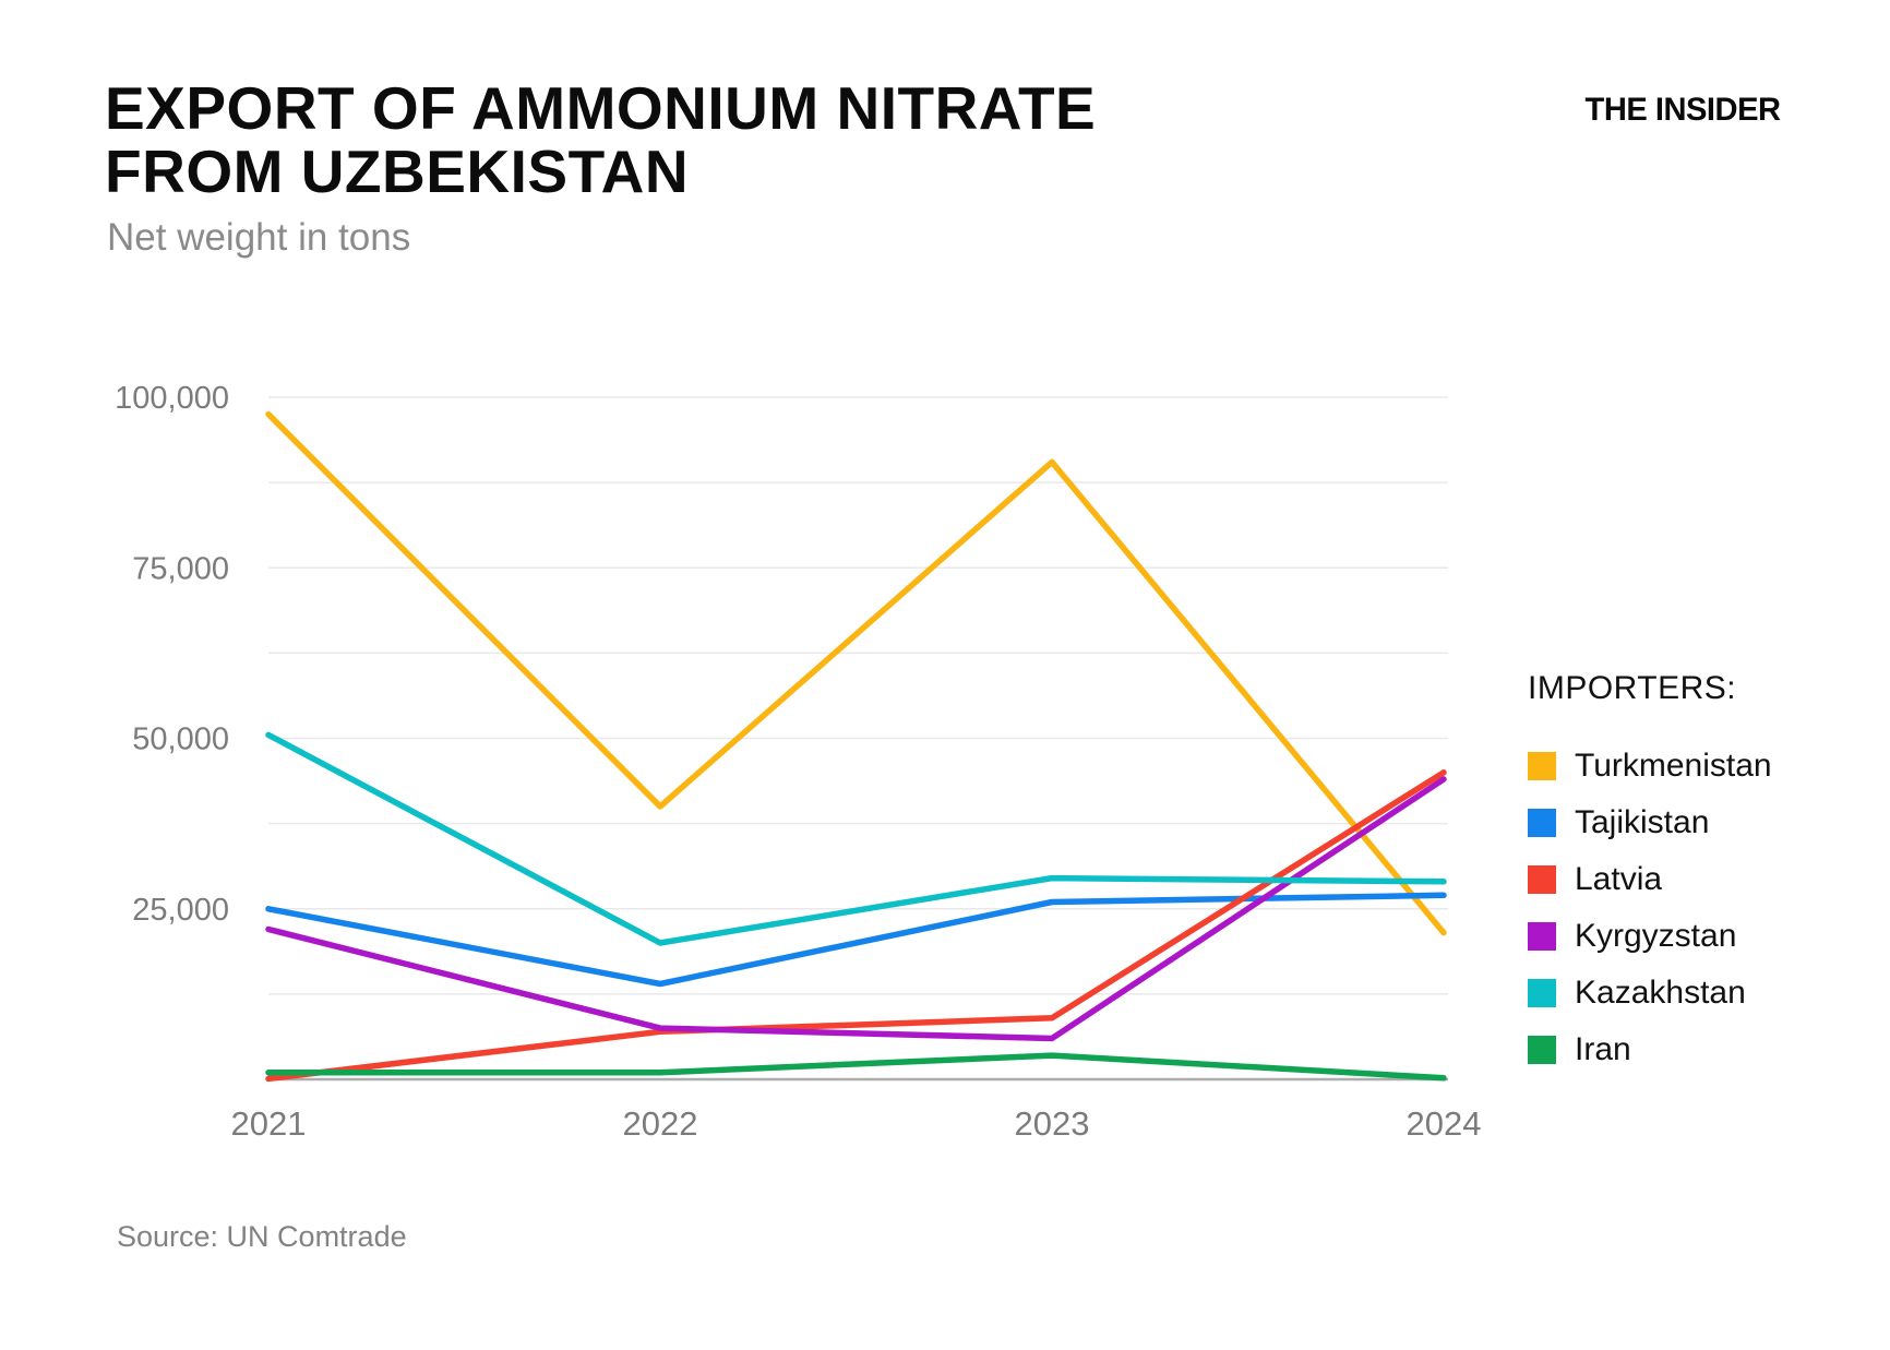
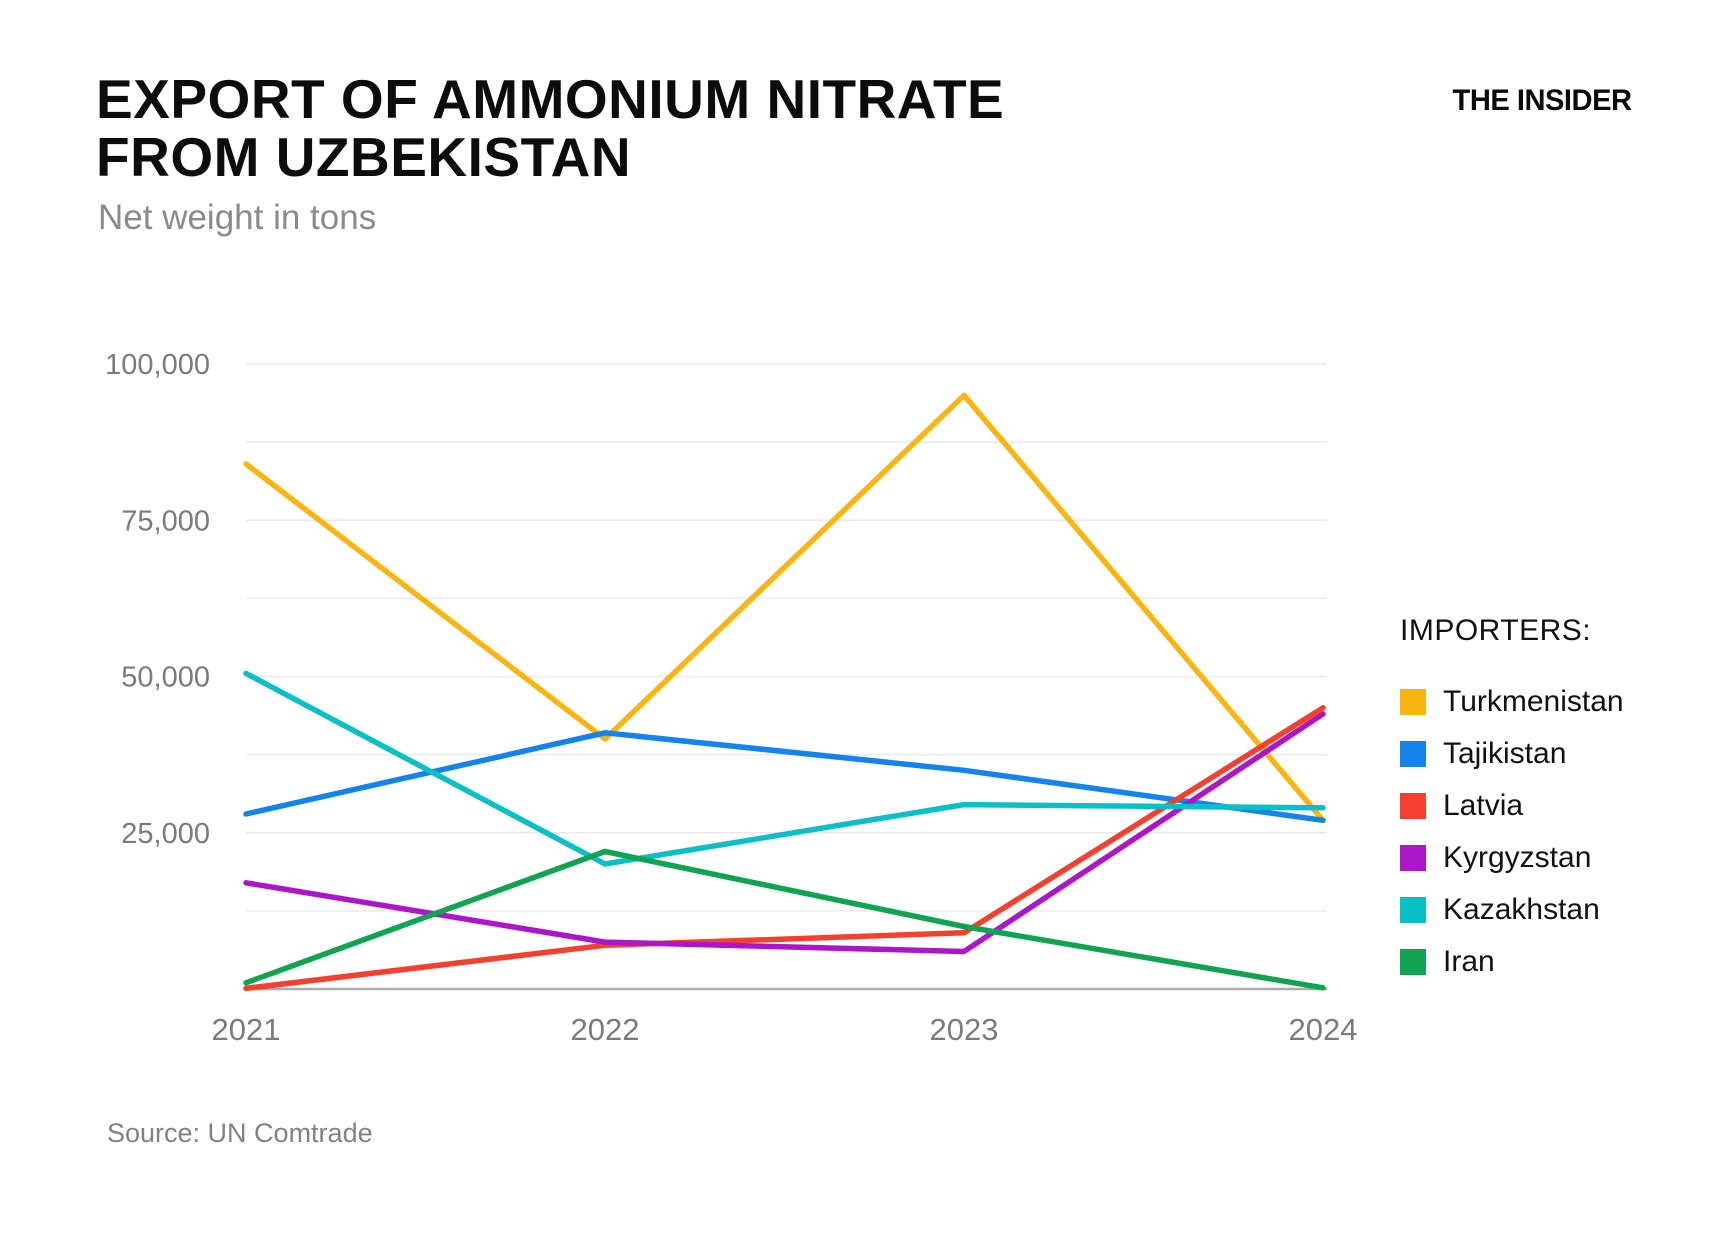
Turkmenistan/2021: 98000 -> 84000
Tajikistan/2021: 25000 -> 28000
Kyrgyzstan/2021: 22000 -> 17000
Tajikistan/2022: 14000 -> 41000
Iran/2022: 1000 -> 22000
Turkmenistan/2023: 90000 -> 95000
Tajikistan/2023: 26000 -> 35000
Iran/2023: 4000 -> 10000
Turkmenistan/2024: 22000 -> 27000
